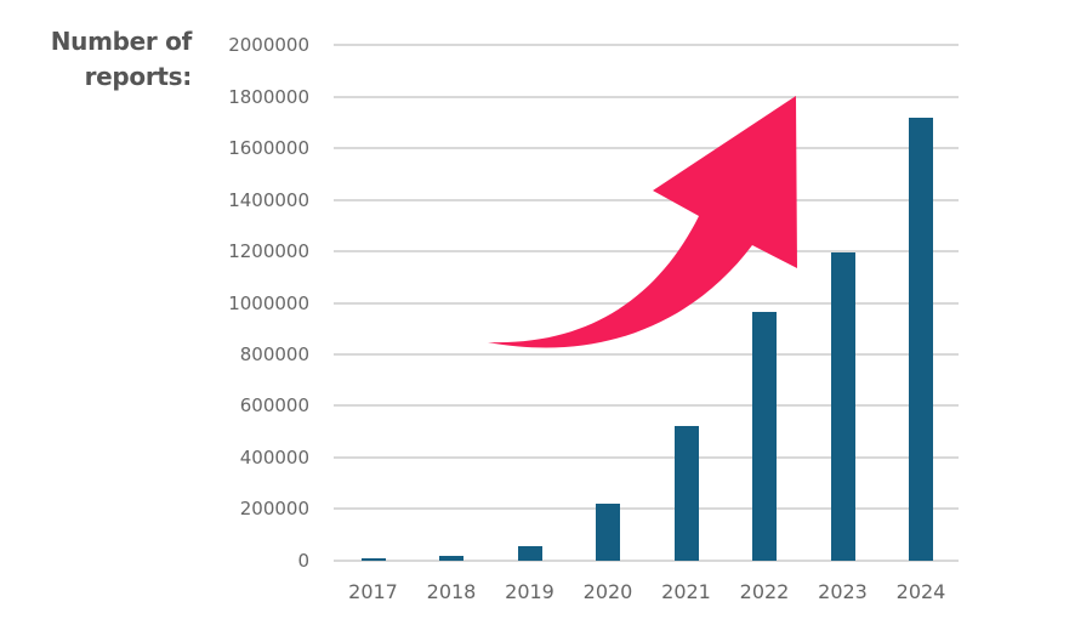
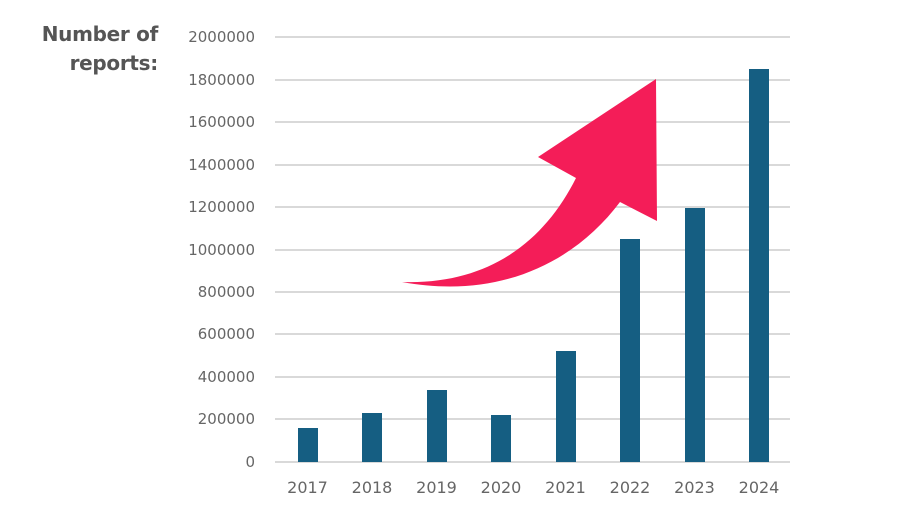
2017: 10000 -> 160000
2018: 20000 -> 230000
2019: 50000 -> 340000
2022: 960000 -> 1050000
2024: 1720000 -> 1850000
